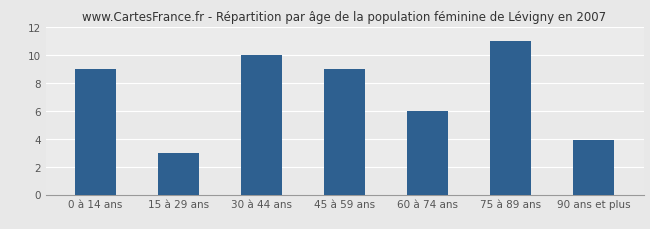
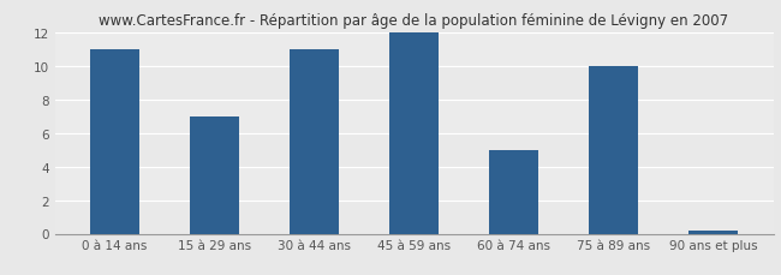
0 à 14 ans: 9.0 -> 11.0
15 à 29 ans: 3.0 -> 7.0
30 à 44 ans: 10.0 -> 11.0
45 à 59 ans: 9.0 -> 12.0
60 à 74 ans: 6.0 -> 5.0
75 à 89 ans: 11.0 -> 10.0
90 ans et plus: 3.9 -> 0.1
